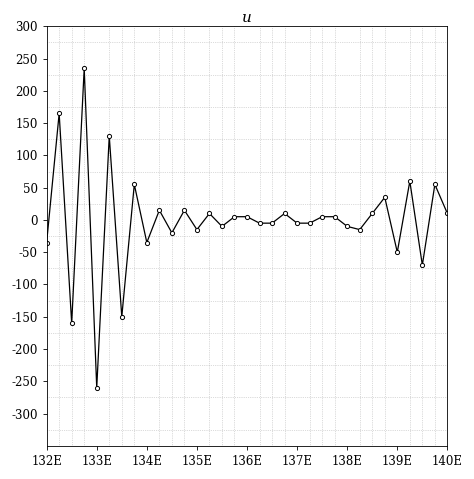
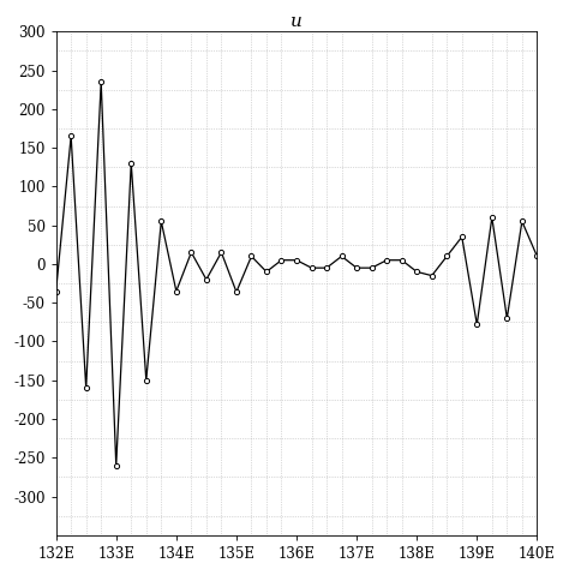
135E: -15 -> -36
139E: -50 -> -78
